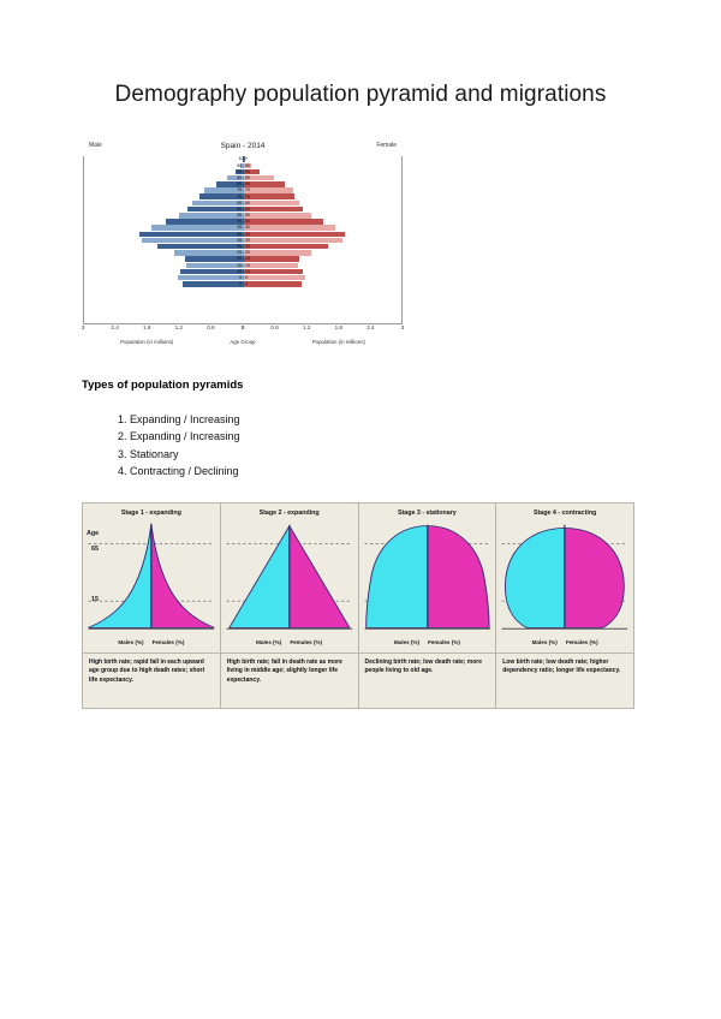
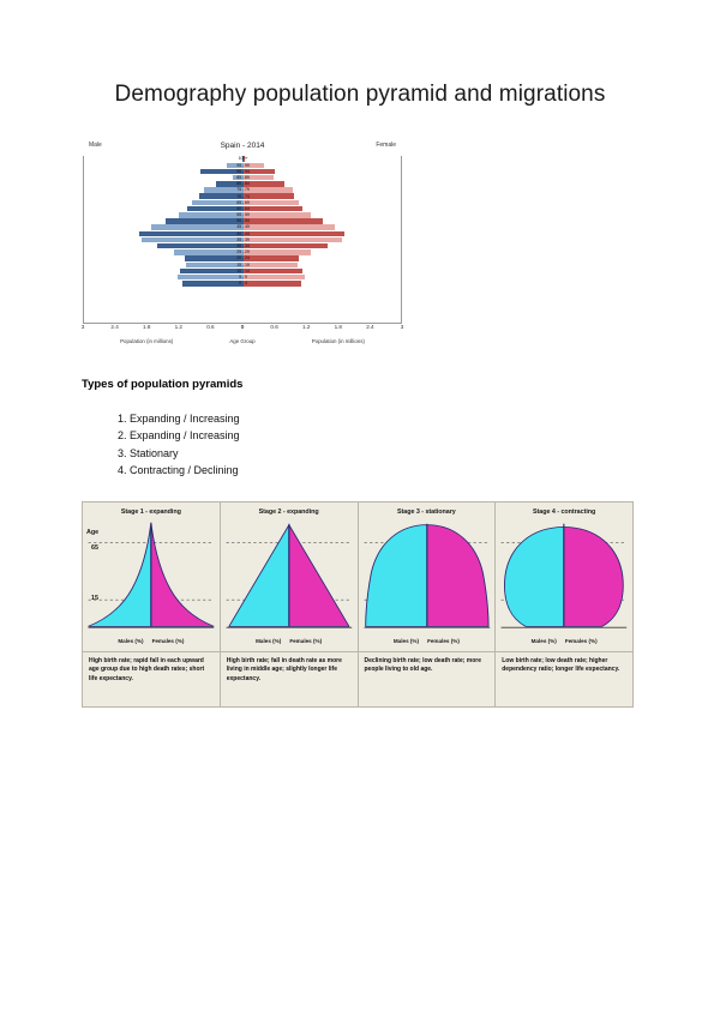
Male/95 - 99: 0.1 -> 0.3
Female/95 - 99: 0.1 -> 0.4
Male/90 - 94: 0.1 -> 0.8
Female/90 - 94: 0.3 -> 0.6
Male/85 - 89: 0.3 -> 0.2
